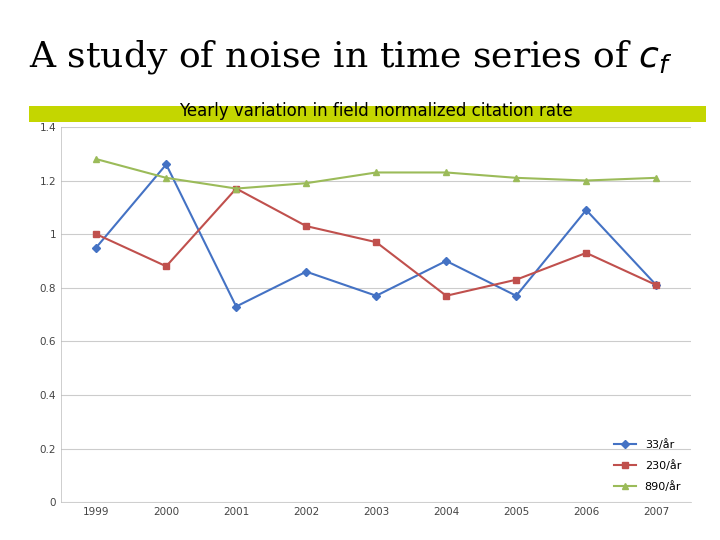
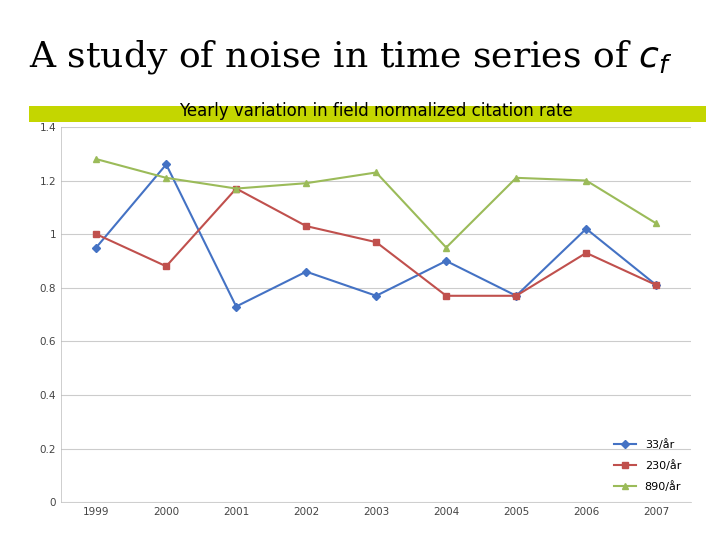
890/år/2004: 1.23 -> 0.95
230/år/2005: 0.83 -> 0.77
33/år/2006: 1.09 -> 1.02
890/år/2007: 1.21 -> 1.04
